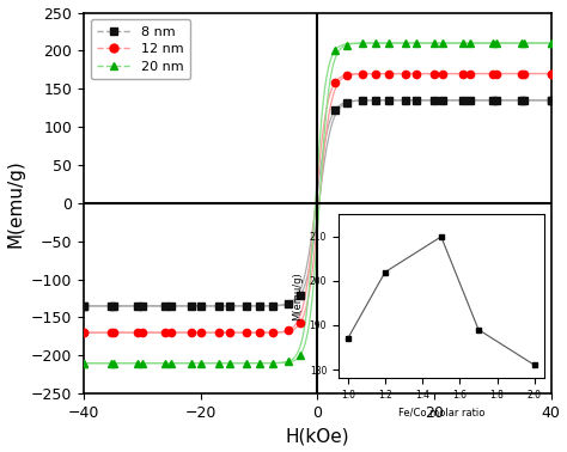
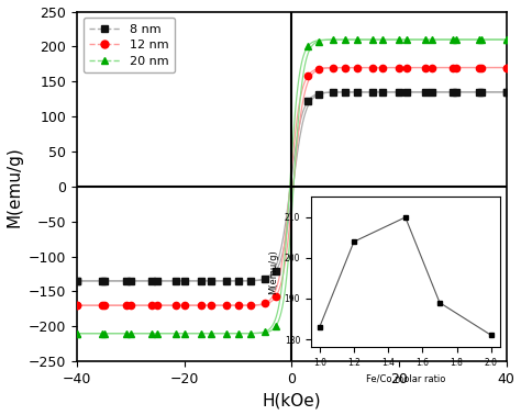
1.0: 187 -> 183
1.2: 202 -> 204
